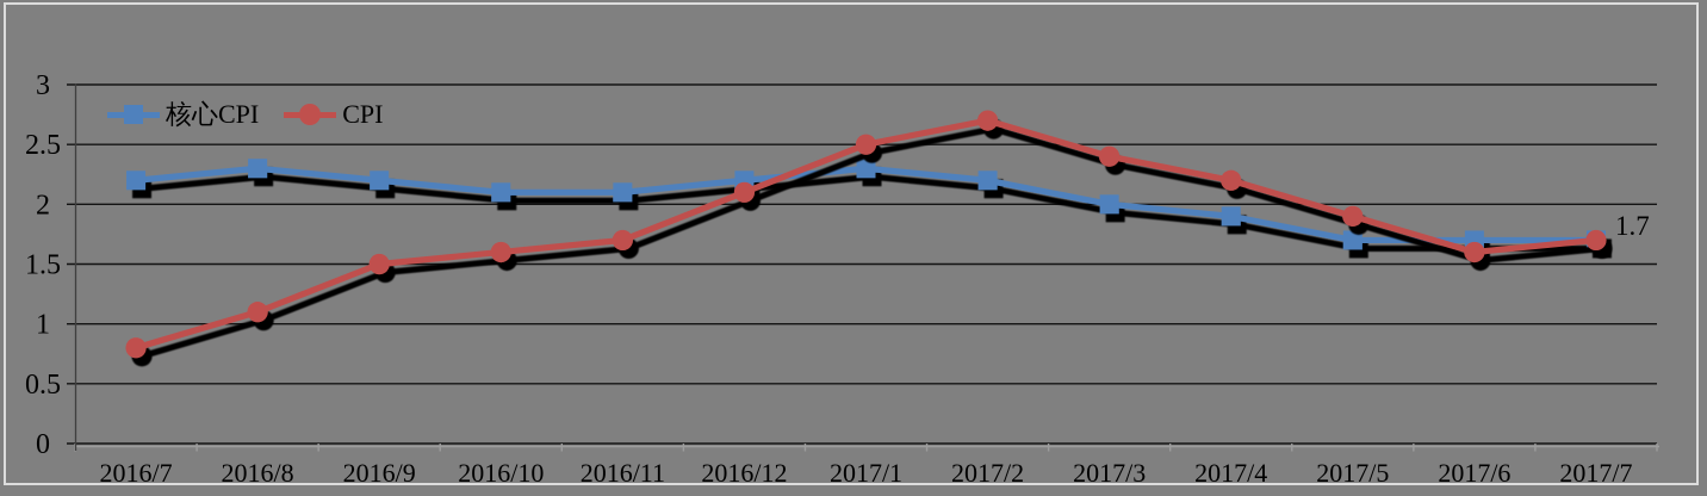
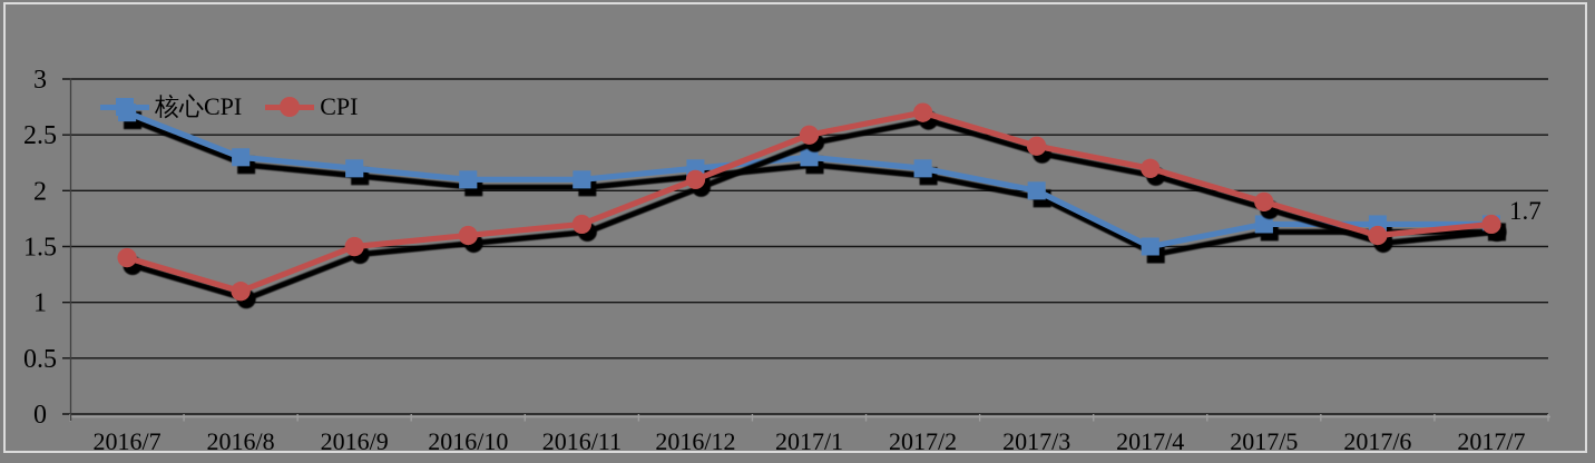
核心CPI/2016/7: 2.2 -> 2.7
CPI/2016/7: 0.8 -> 1.4
核心CPI/2017/4: 1.9 -> 1.5
